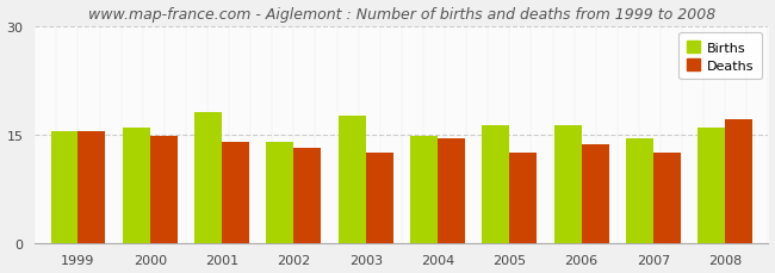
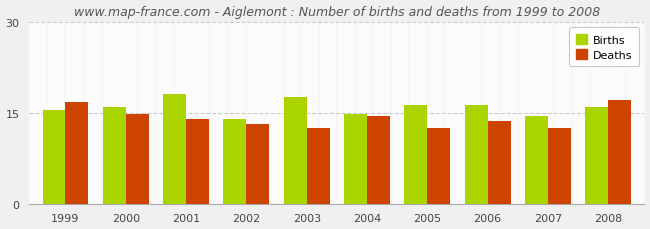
Deaths/1999: 15.5 -> 16.8
